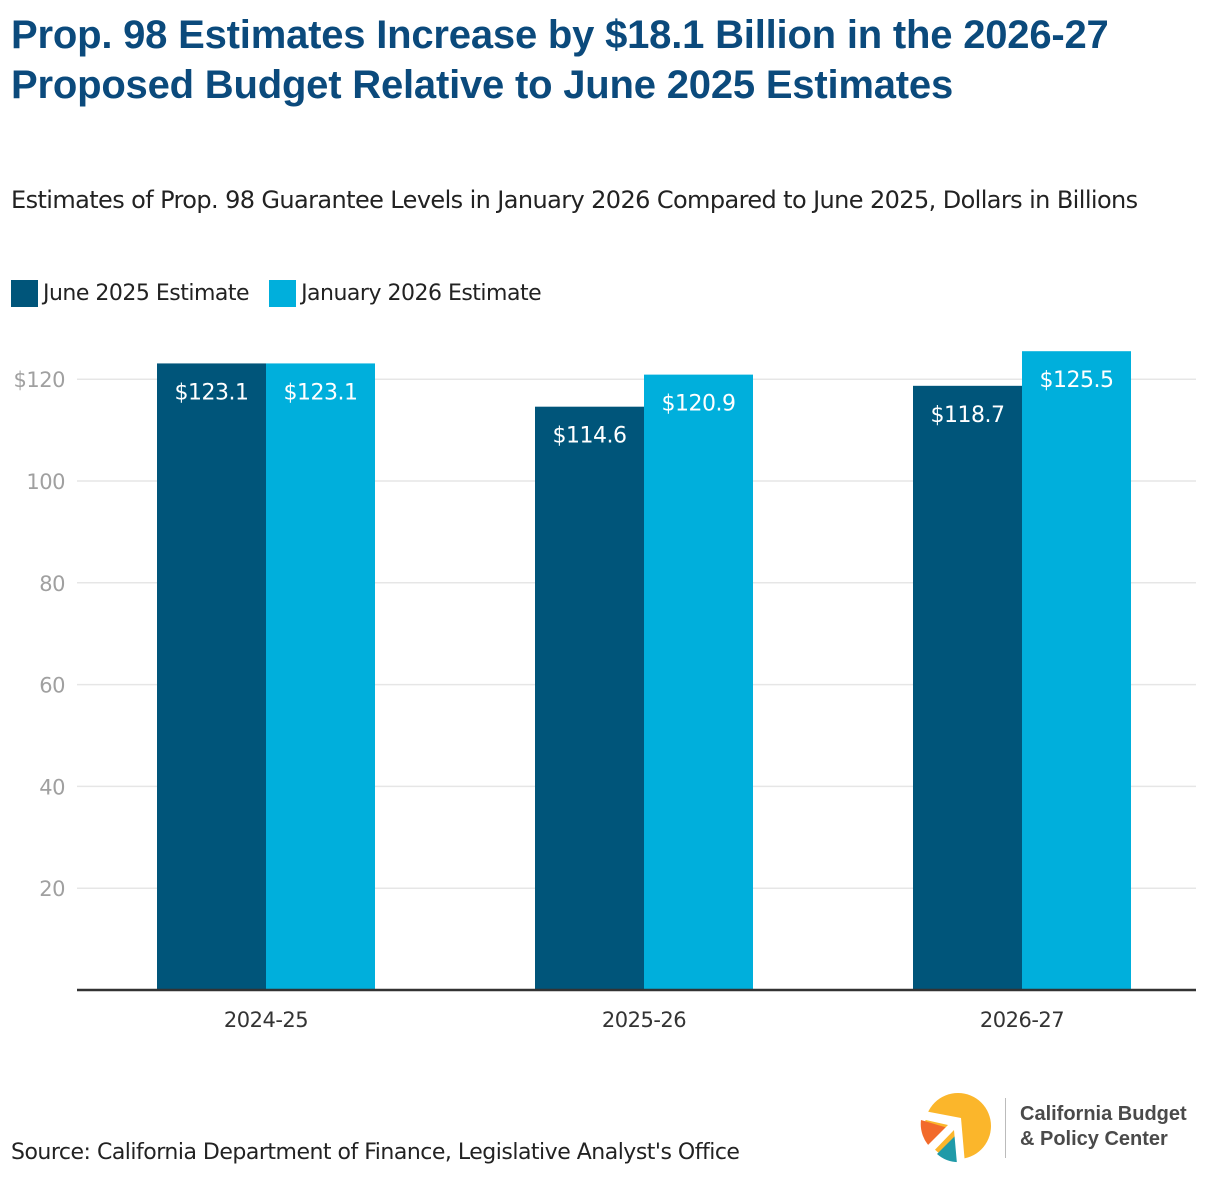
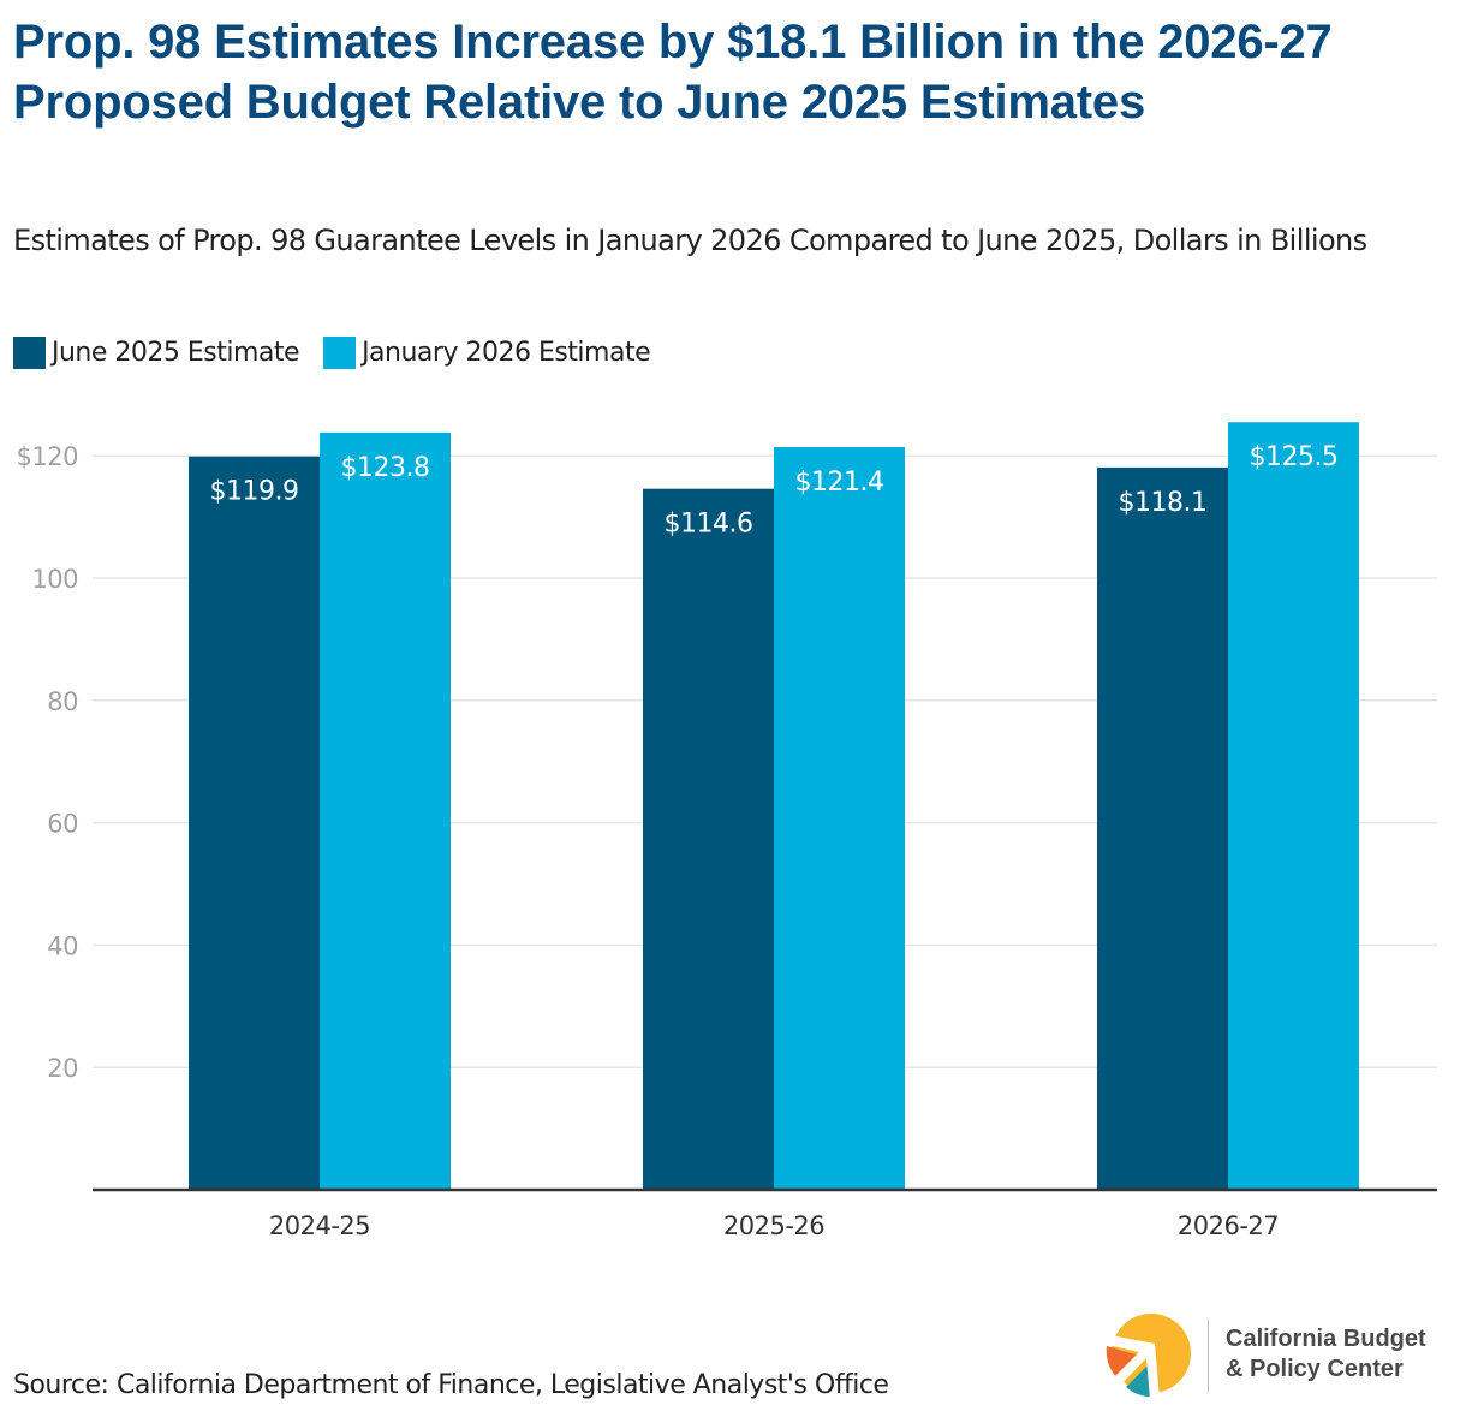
June 2025 Estimate/2024-25: $123.1 -> $119.9
January 2026 Estimate/2024-25: $123.1 -> $123.8
January 2026 Estimate/2025-26: $120.9 -> $121.4
June 2025 Estimate/2026-27: $118.7 -> $118.1
